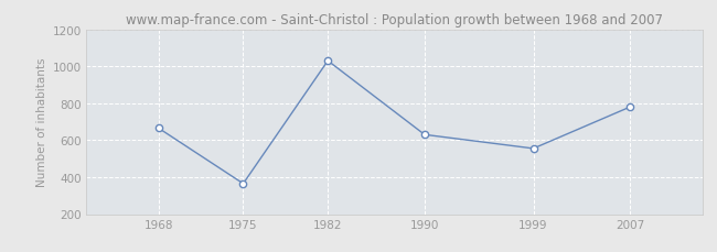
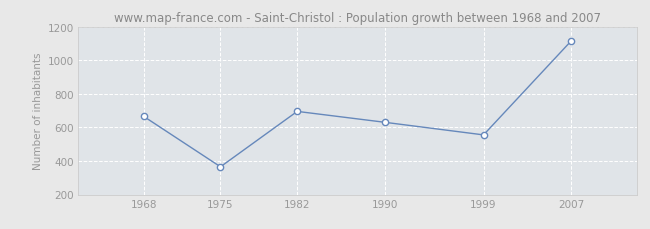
1982: 1030 -> 700
2007: 780 -> 1120
